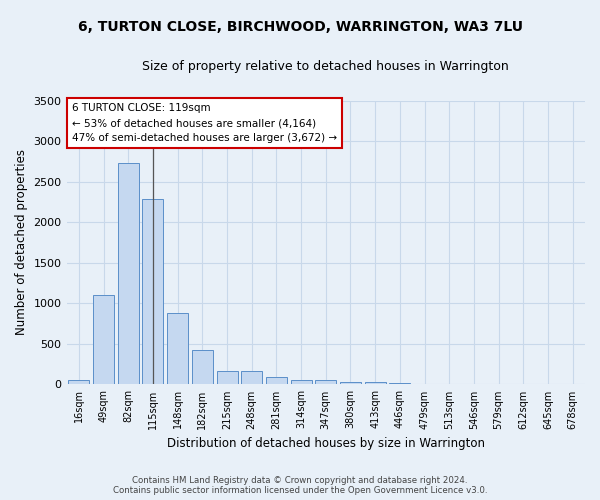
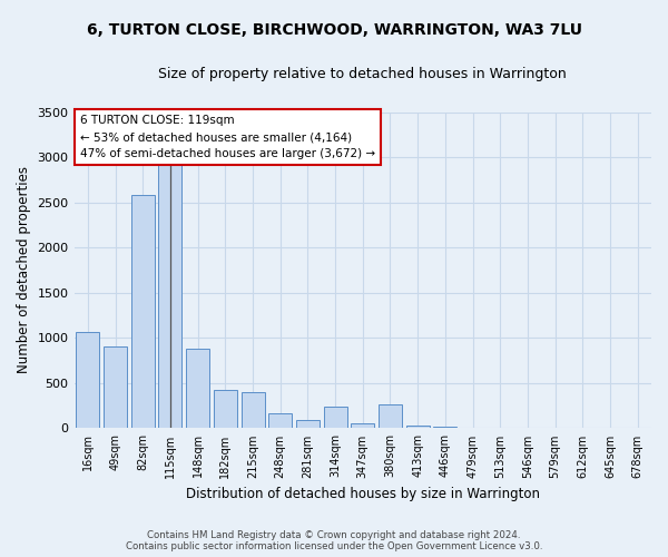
16sqm: 50 -> 1060
49sqm: 1100 -> 900
82sqm: 2730 -> 2580
115sqm: 2290 -> 2920
215sqm: 170 -> 400
314sqm: 60 -> 240
380sqm: 30 -> 260
